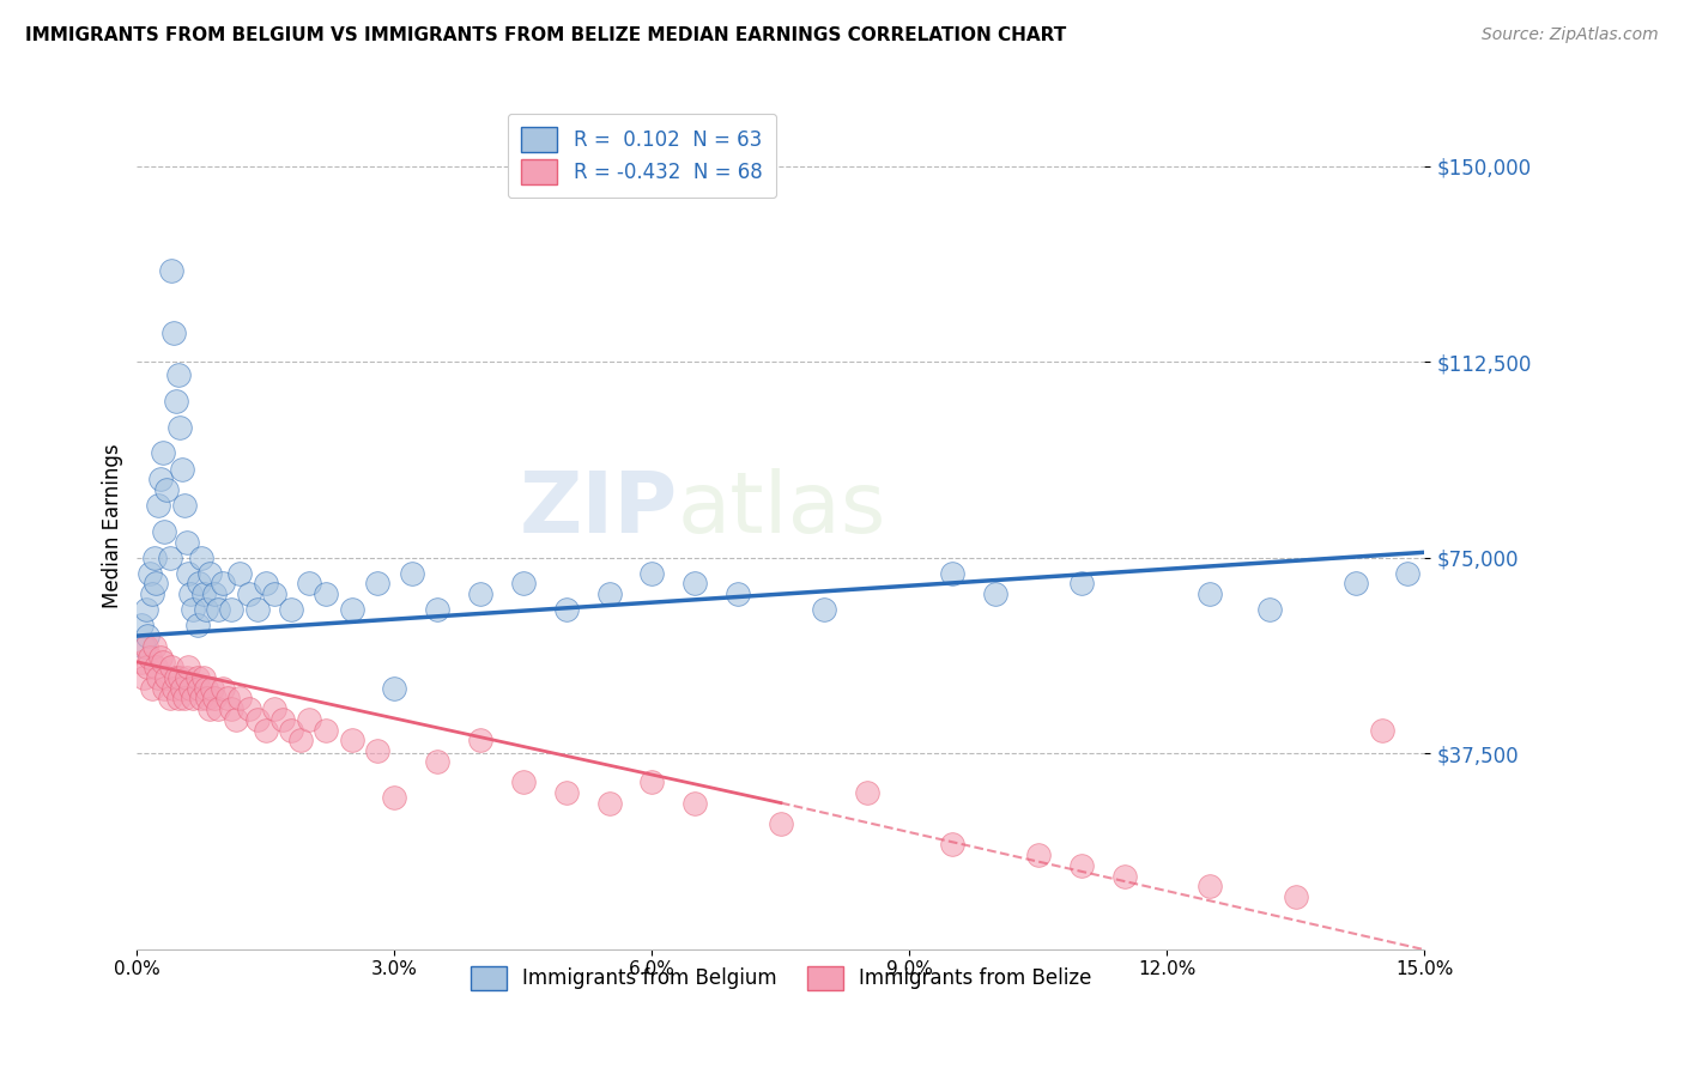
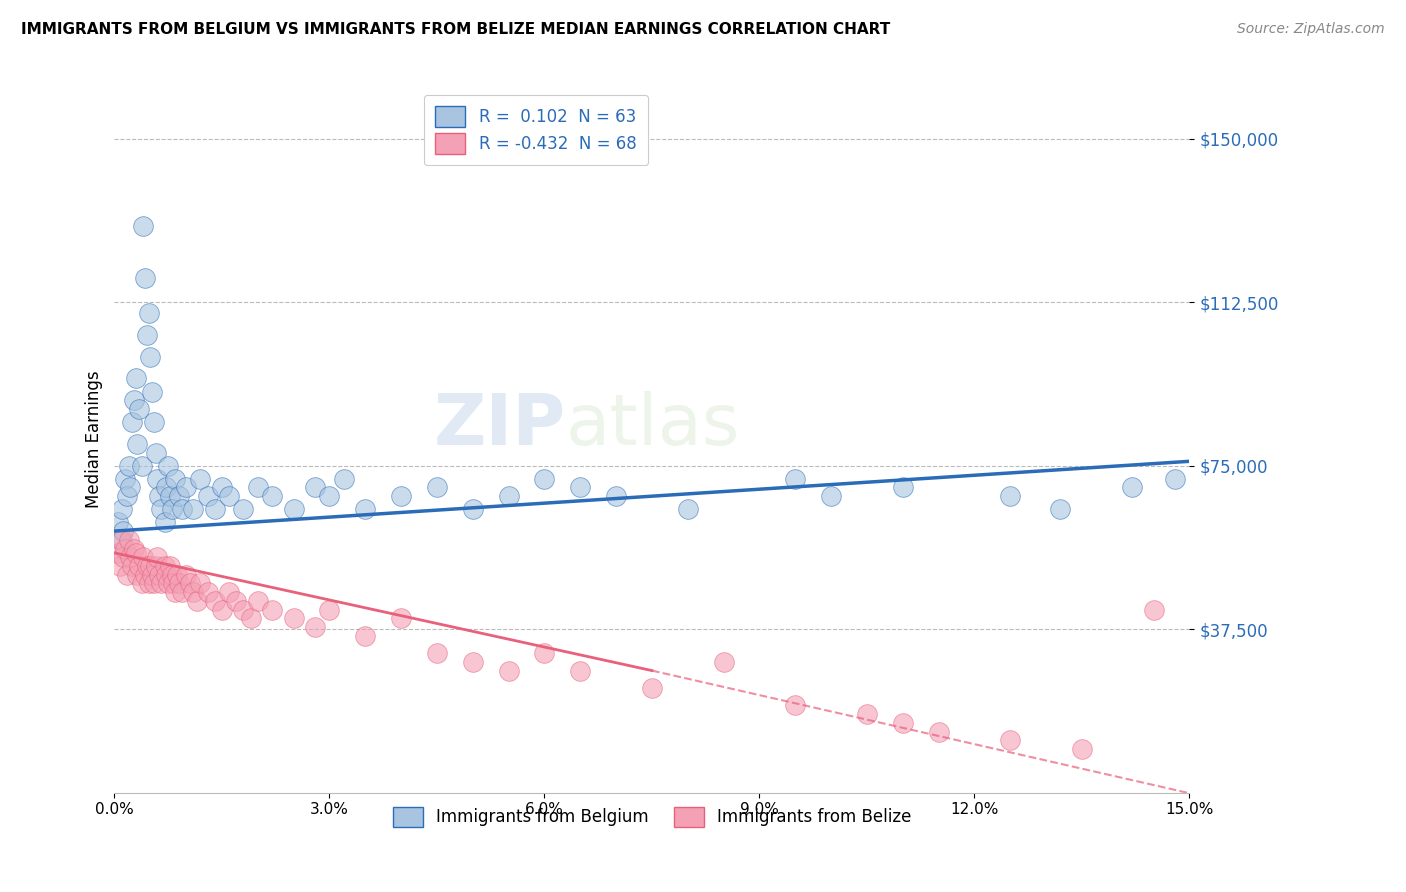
Immigrants from Belgium/3.0%: $50,000 -> $68,000
Immigrants from Belize/3.0%: $29,000 -> $42,000
